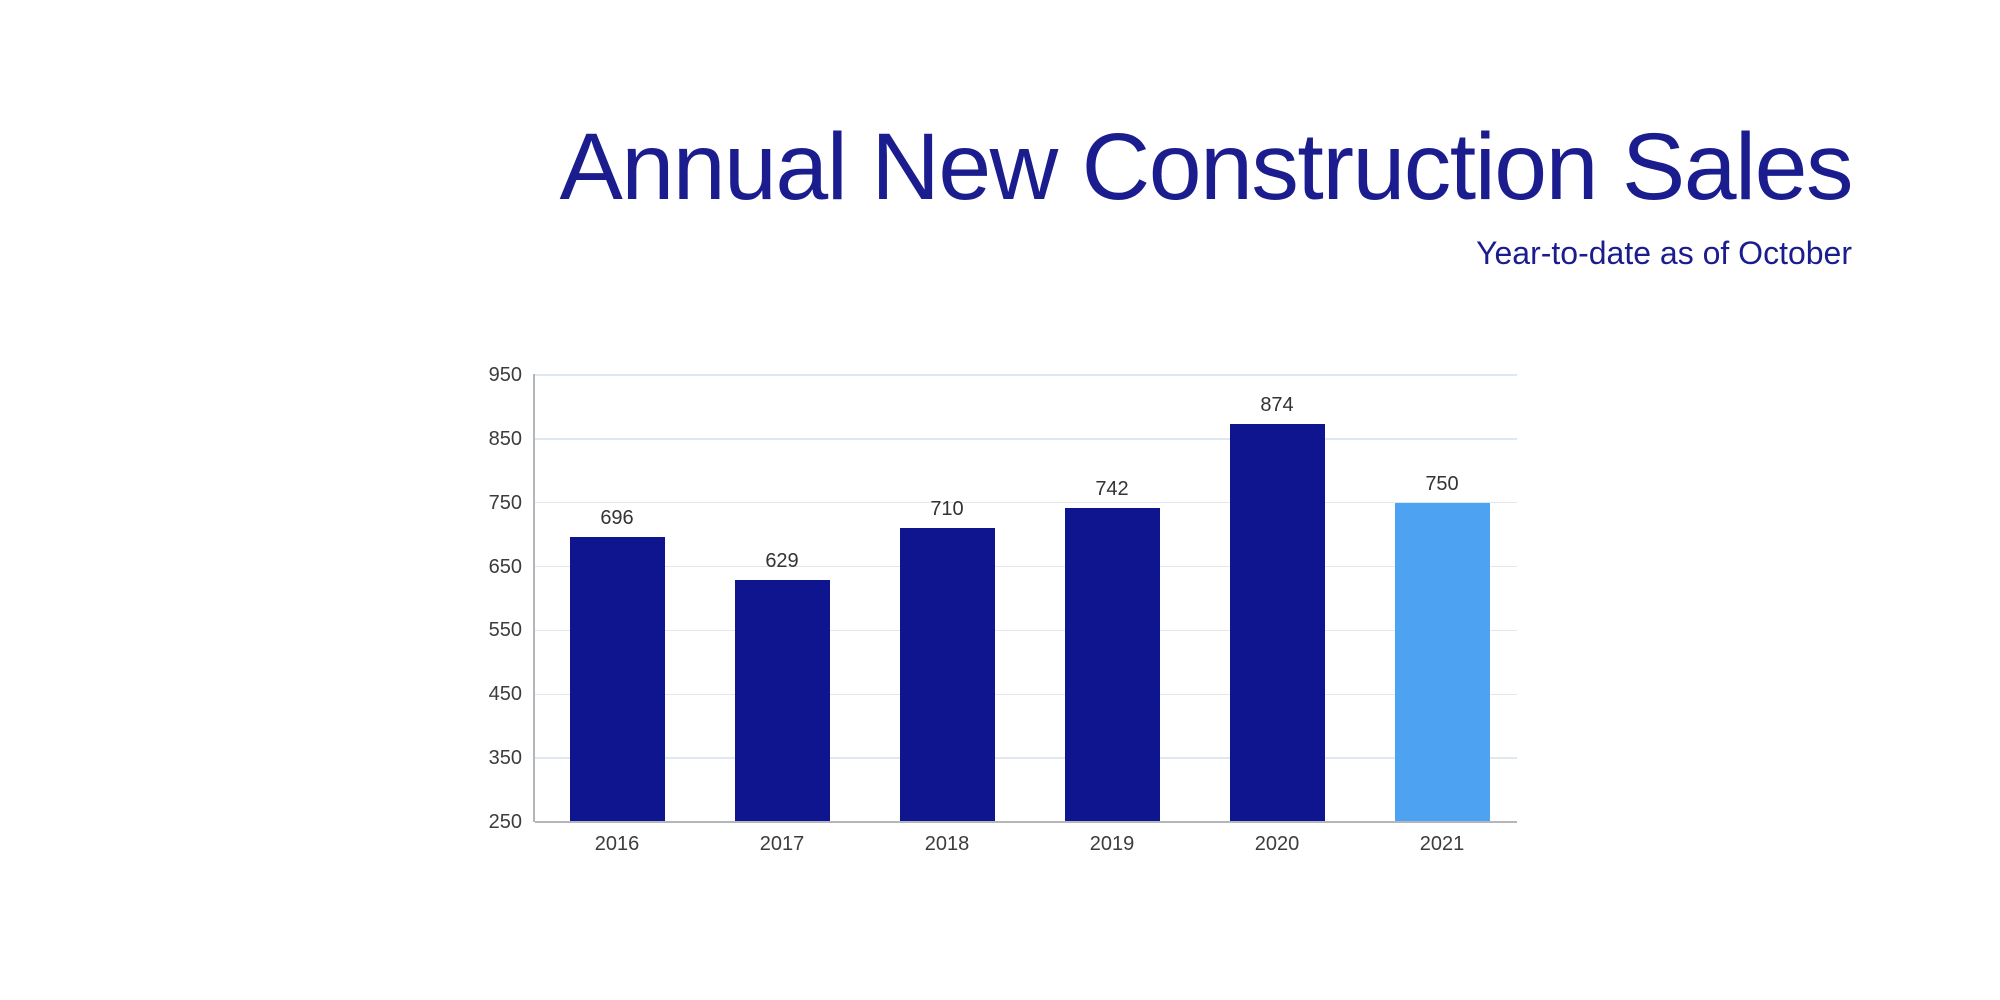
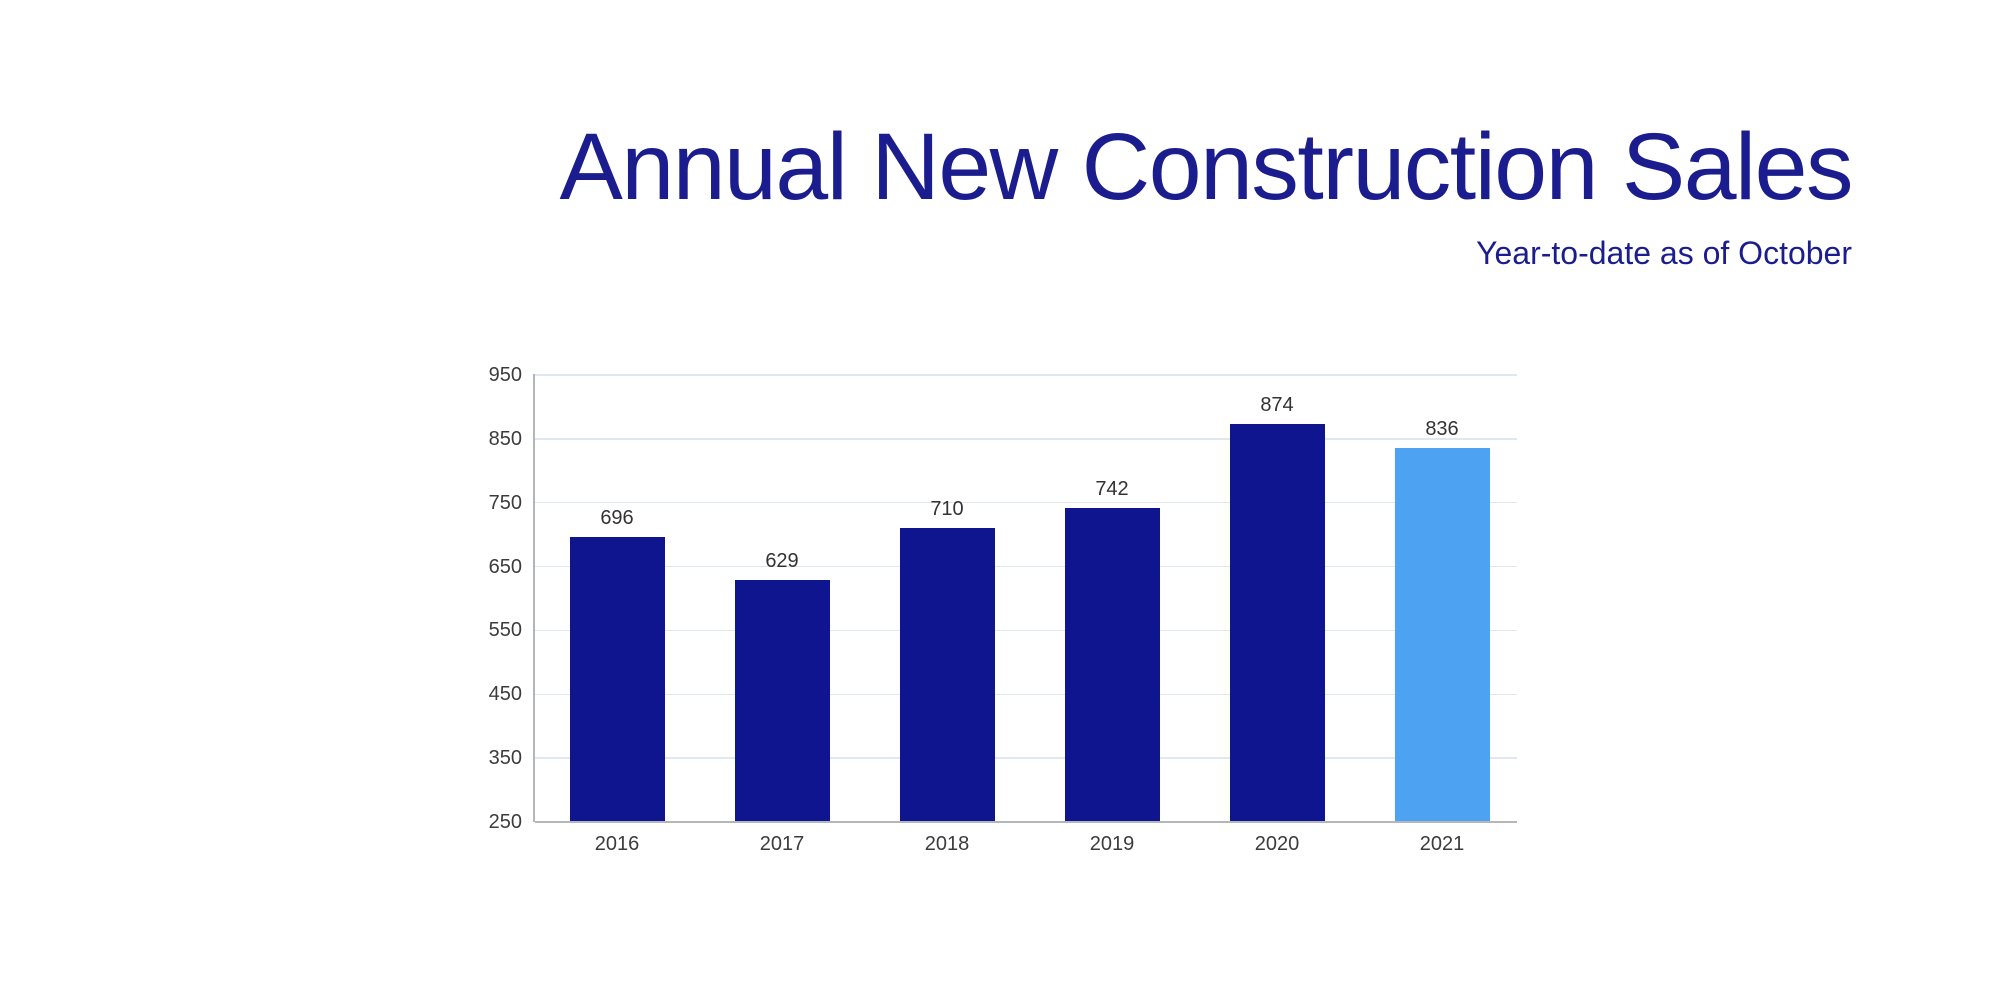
2021: 750 -> 836
